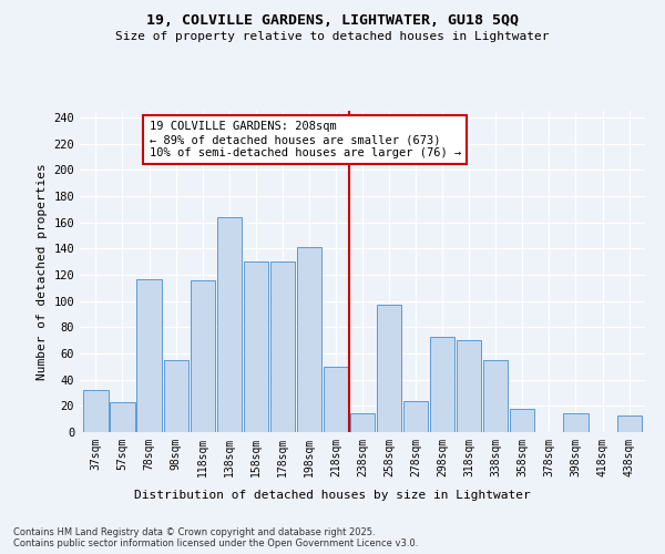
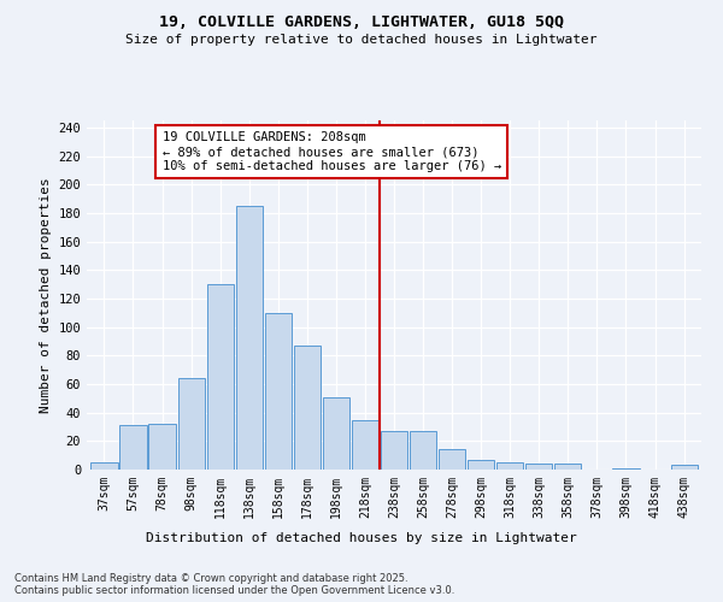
37sqm: 32 -> 5
57sqm: 23 -> 31
78sqm: 117 -> 32
98sqm: 55 -> 64
118sqm: 116 -> 130
138sqm: 164 -> 185
158sqm: 130 -> 110
178sqm: 130 -> 87
198sqm: 141 -> 51
218sqm: 50 -> 35
238sqm: 14 -> 27
258sqm: 97 -> 27
278sqm: 24 -> 14
298sqm: 73 -> 7
318sqm: 70 -> 5
338sqm: 55 -> 4
358sqm: 18 -> 4
398sqm: 14 -> 1
438sqm: 13 -> 3
